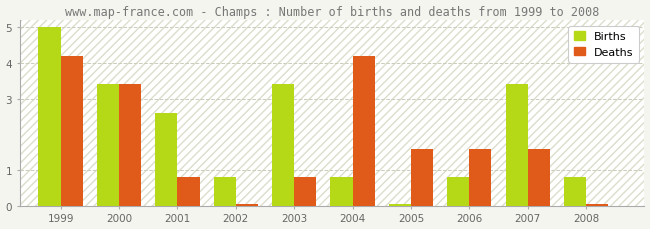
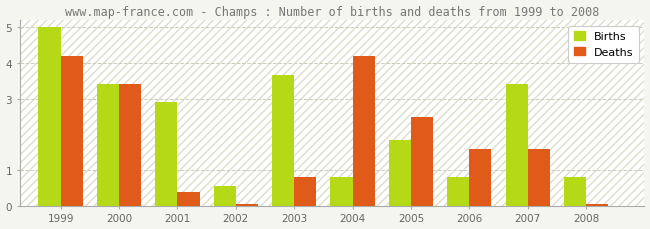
Births/2001: 2.60 -> 2.90
Deaths/2001: 0.80 -> 0.40
Births/2002: 0.80 -> 0.55
Births/2003: 3.40 -> 3.65
Births/2005: 0.04 -> 1.85
Deaths/2005: 1.60 -> 2.50
